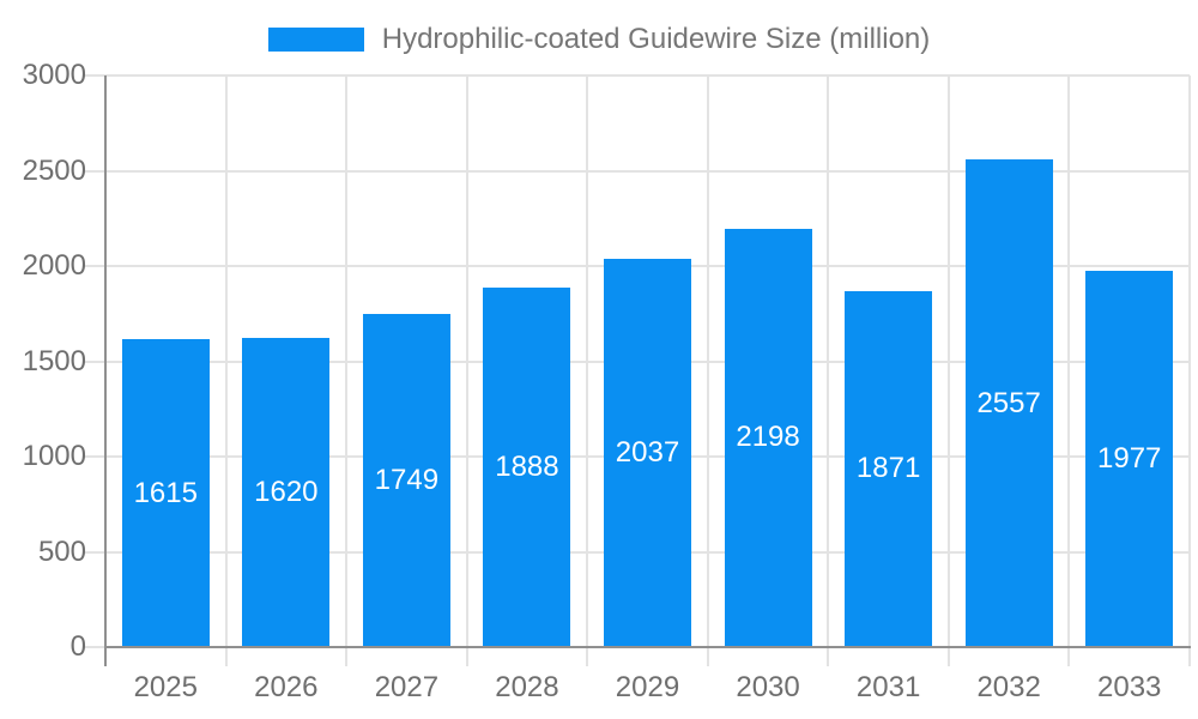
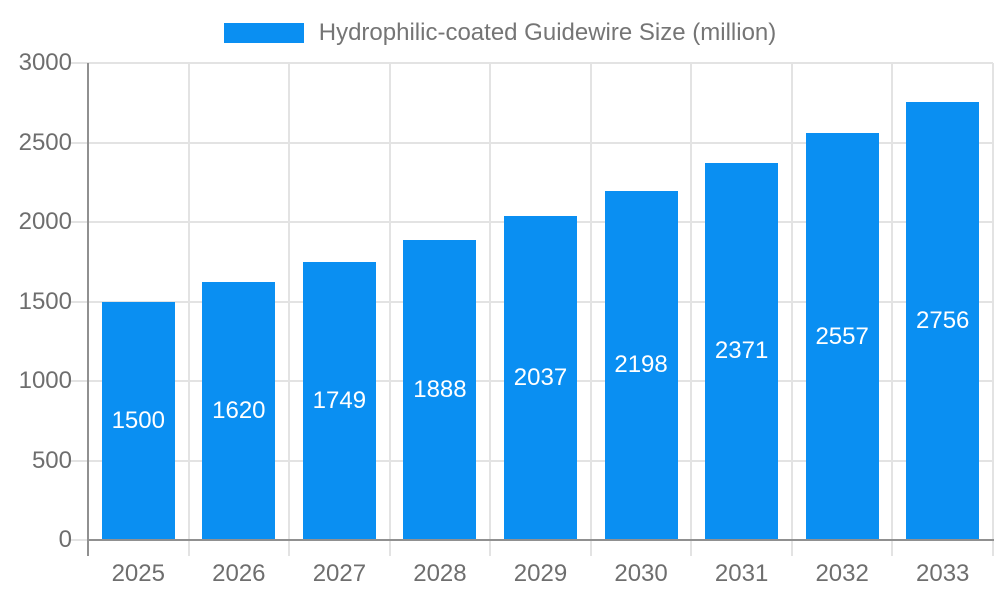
2025: 1615 -> 1500
2031: 1871 -> 2371
2033: 1977 -> 2756
